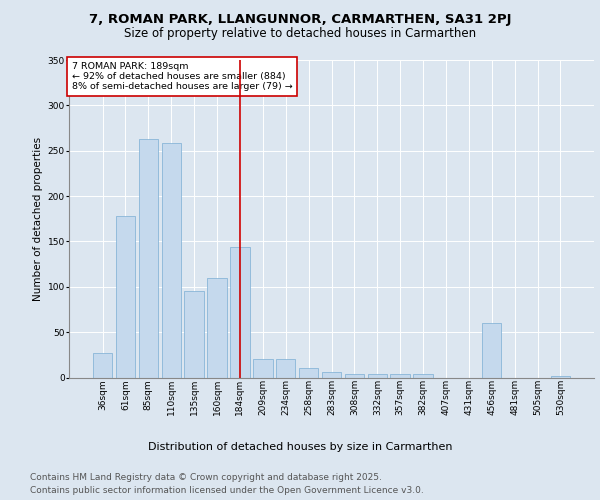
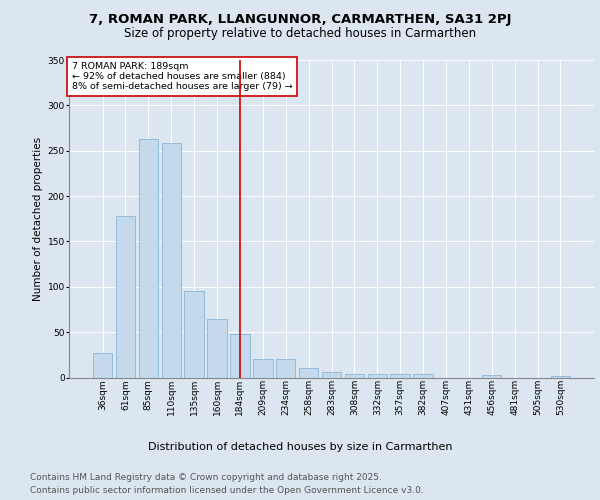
160sqm: 110 -> 64
184sqm: 144 -> 48
456sqm: 60 -> 3
